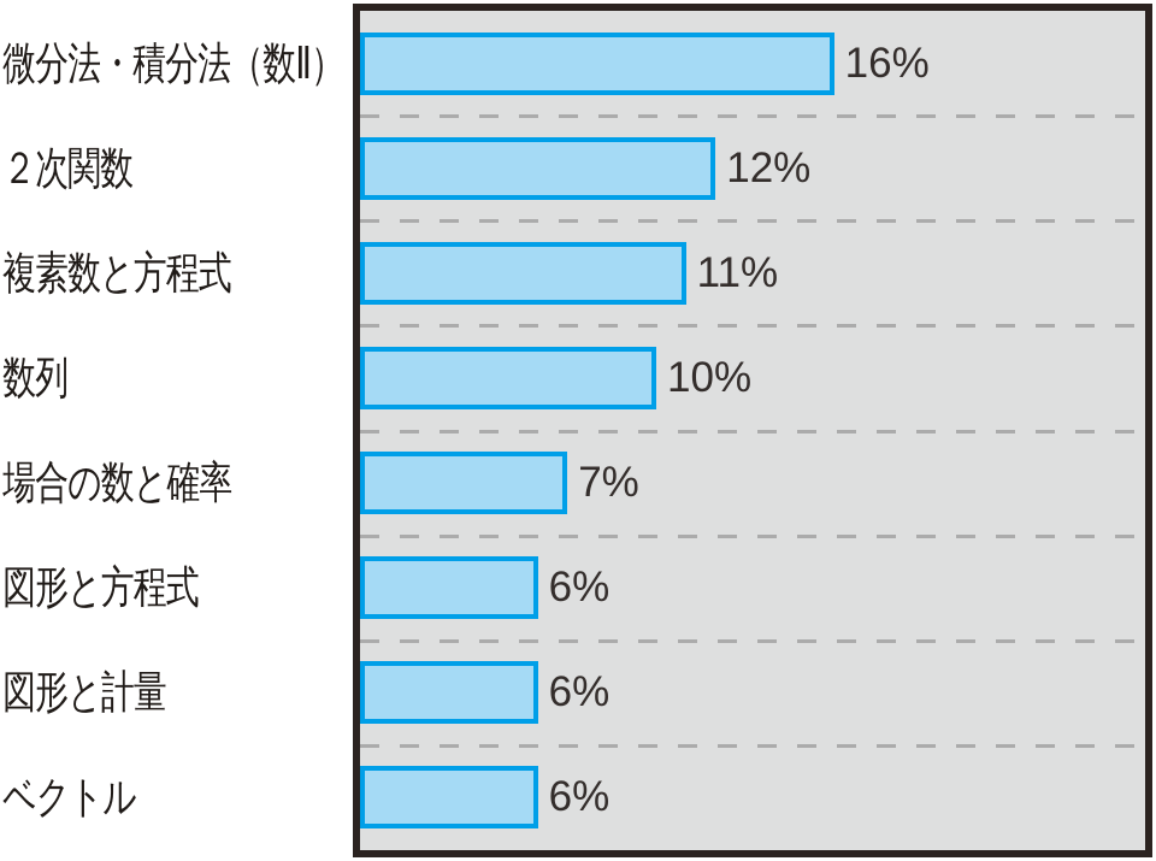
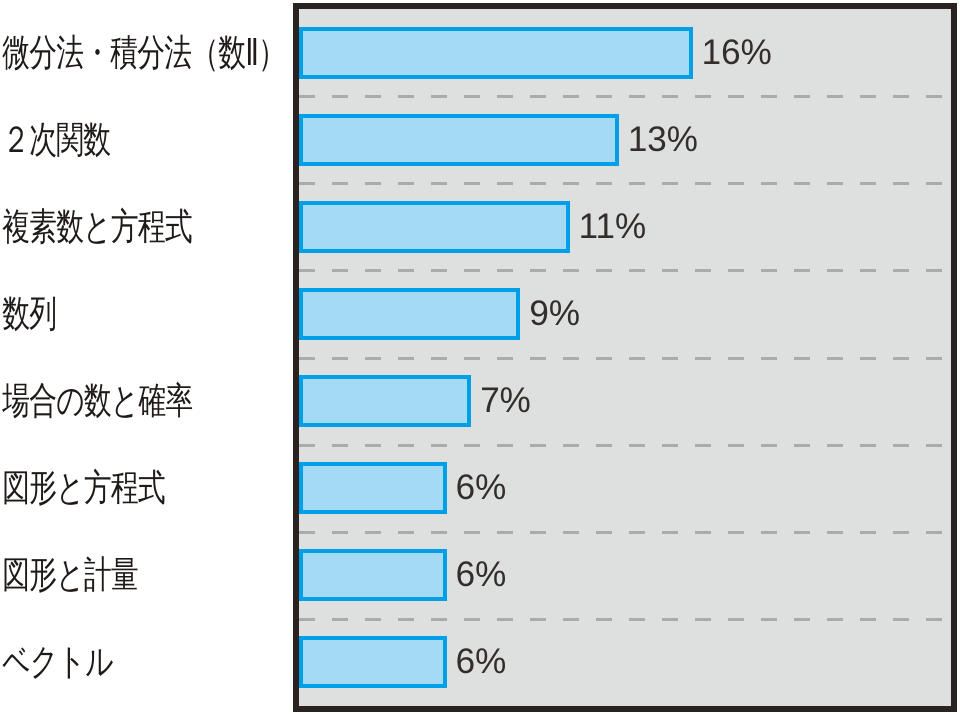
２次関数: 12% -> 13%
数列: 10% -> 9%
